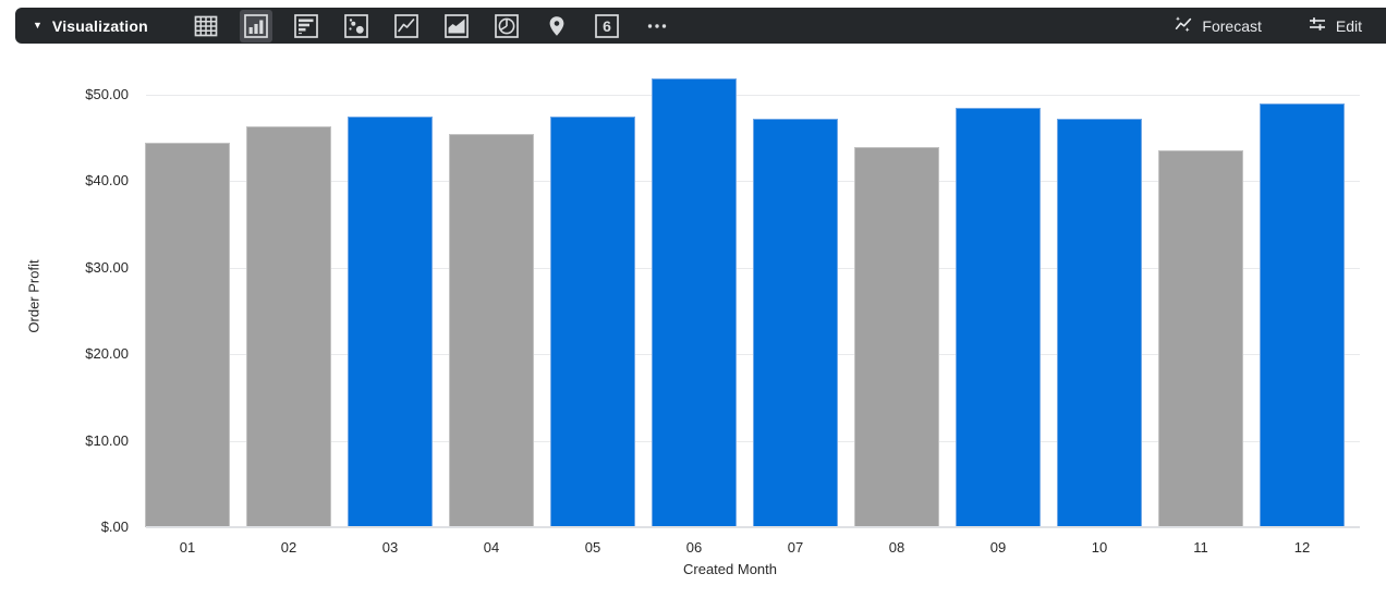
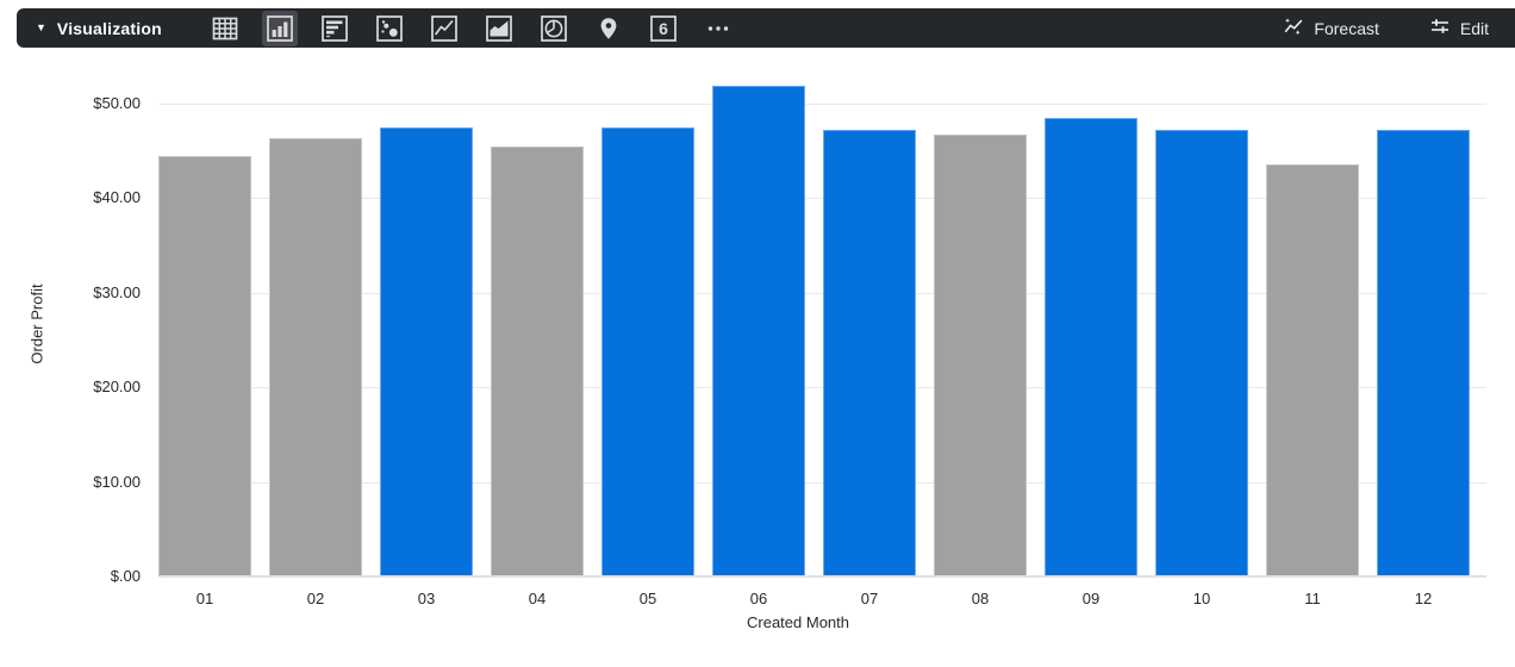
08: $44 -> $47
12: $49 -> $47
